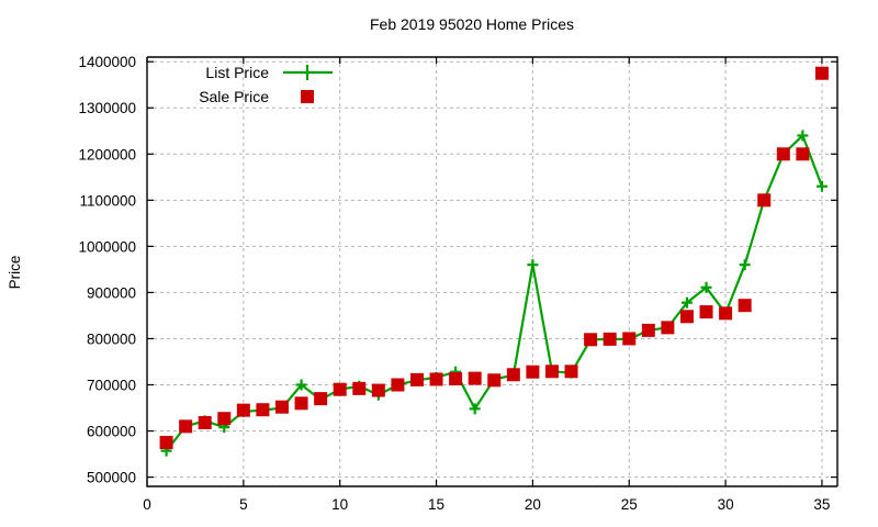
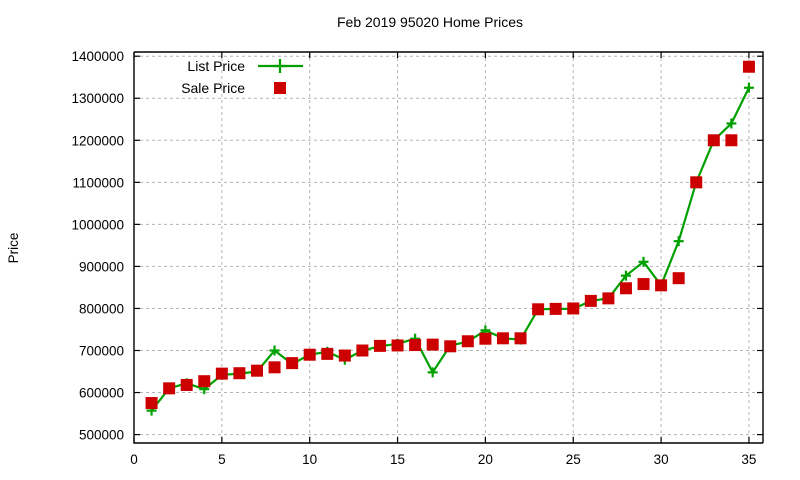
List Price/20: 960000 -> 750000
List Price/35: 1130000 -> 1320000
